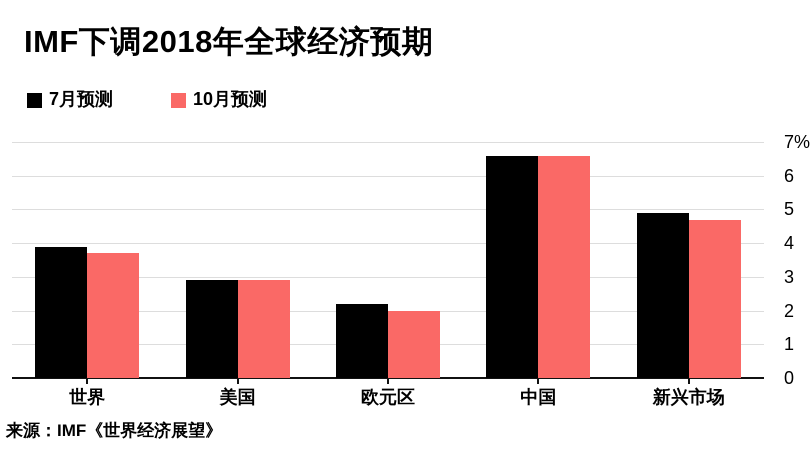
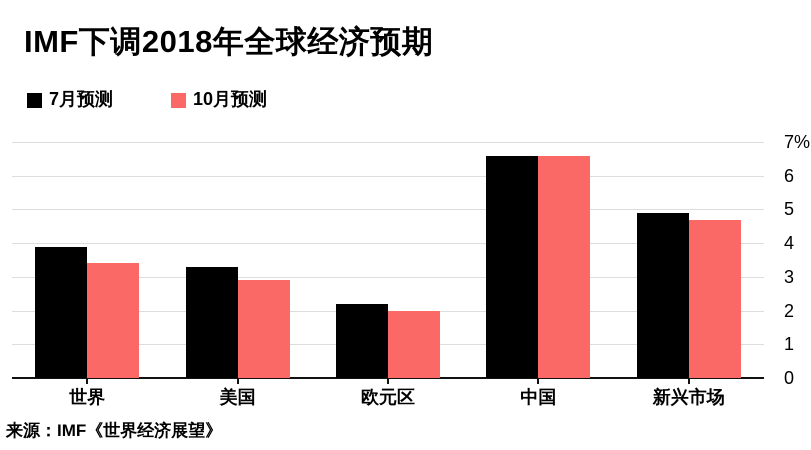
10月预测/世界: 3.7% -> 3.4%
7月预测/美国: 2.9% -> 3.3%
